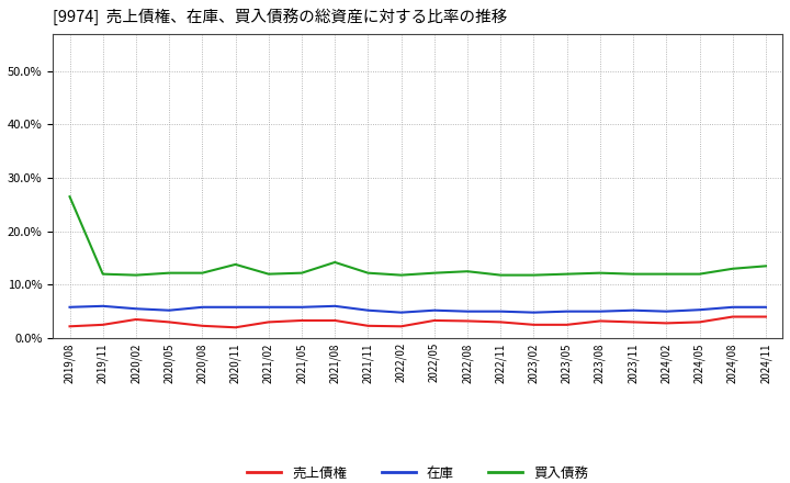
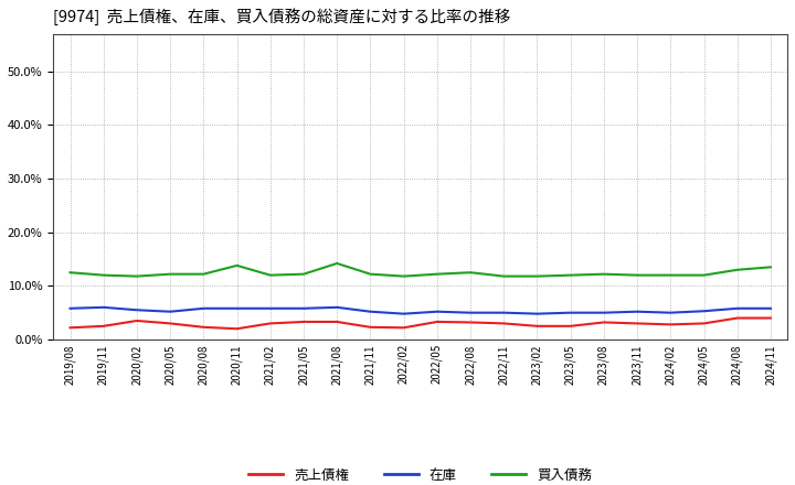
買入債務/2019/08: 26.5% -> 12.5%
